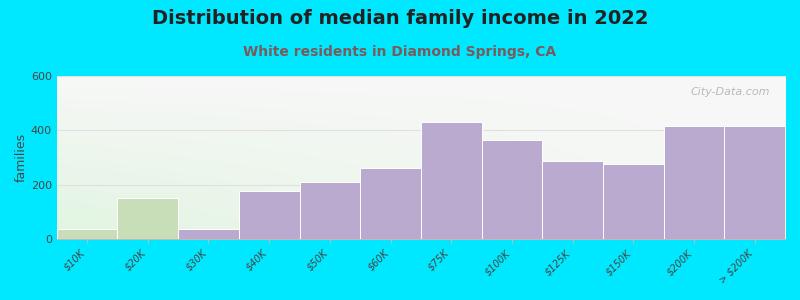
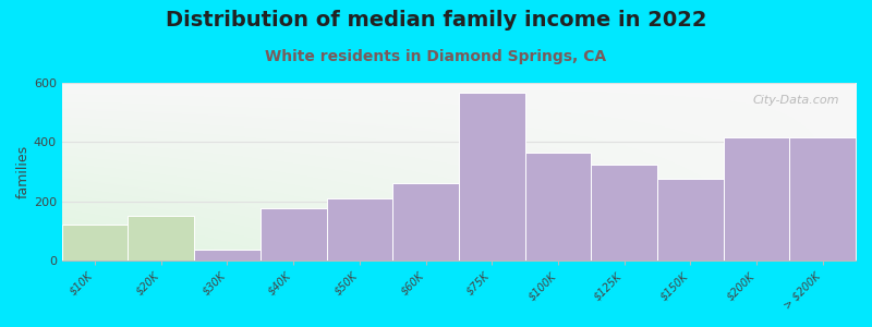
$10K: 35 -> 120
$75K: 430 -> 565
$125K: 285 -> 325
